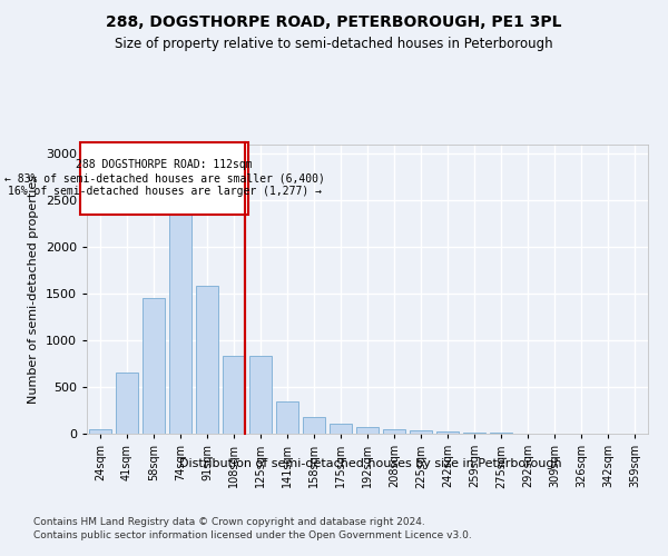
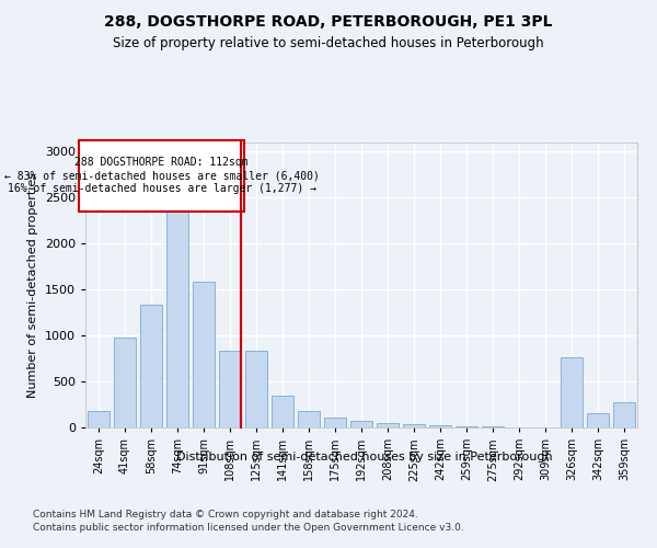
24sqm: 50 -> 180
41sqm: 650 -> 980
58sqm: 1450 -> 1340
326sqm: 0 -> 760
342sqm: 0 -> 160
359sqm: 0 -> 280
